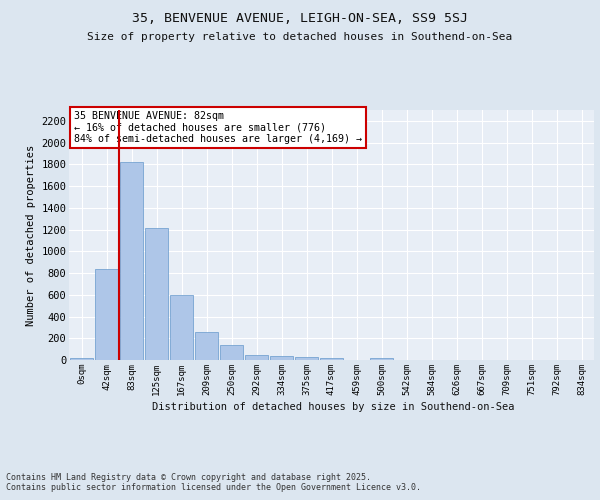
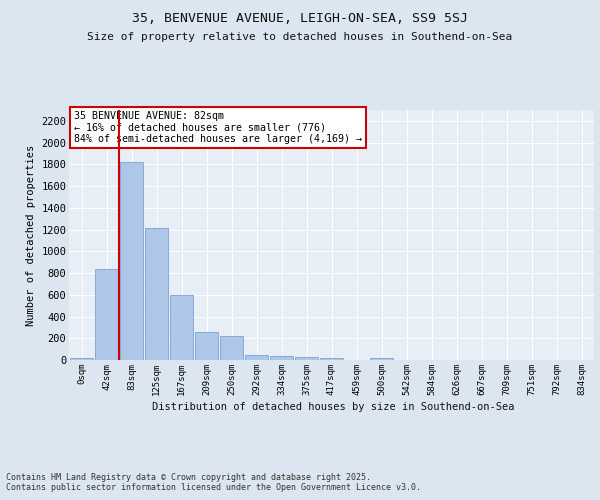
250sqm: 140 -> 220
